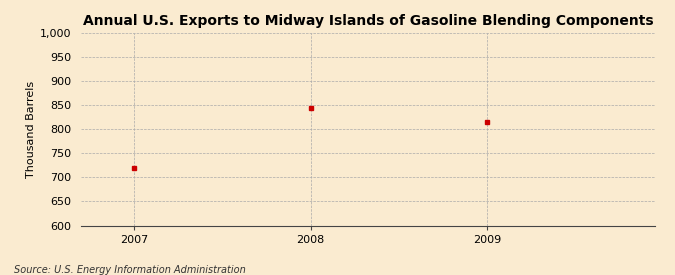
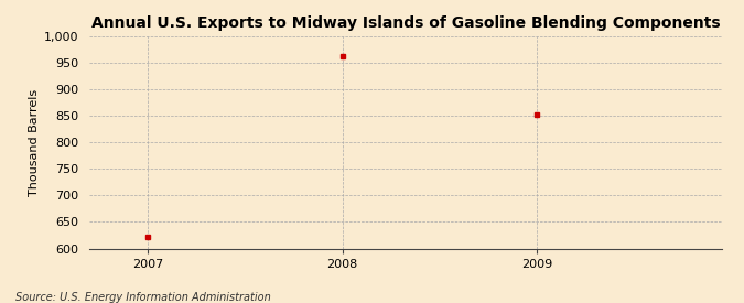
2007: 720 -> 622
2008: 845 -> 963
2009: 815 -> 852
